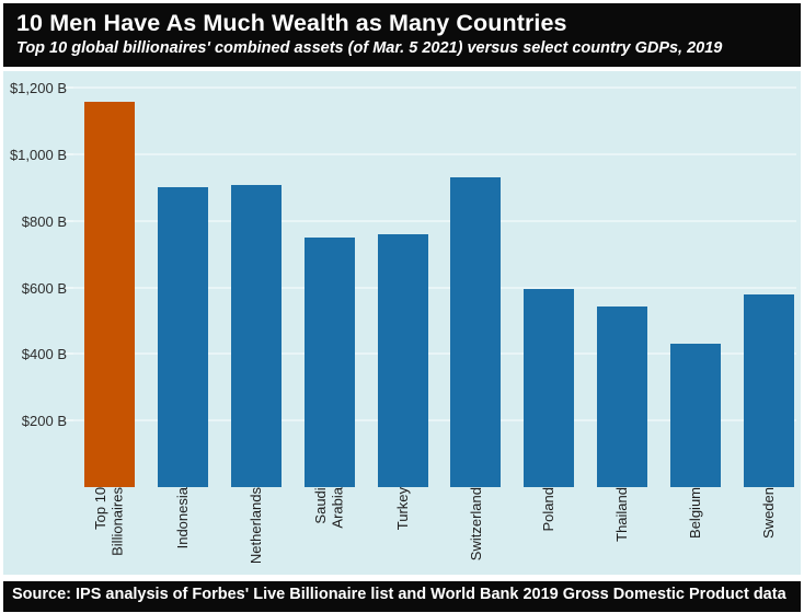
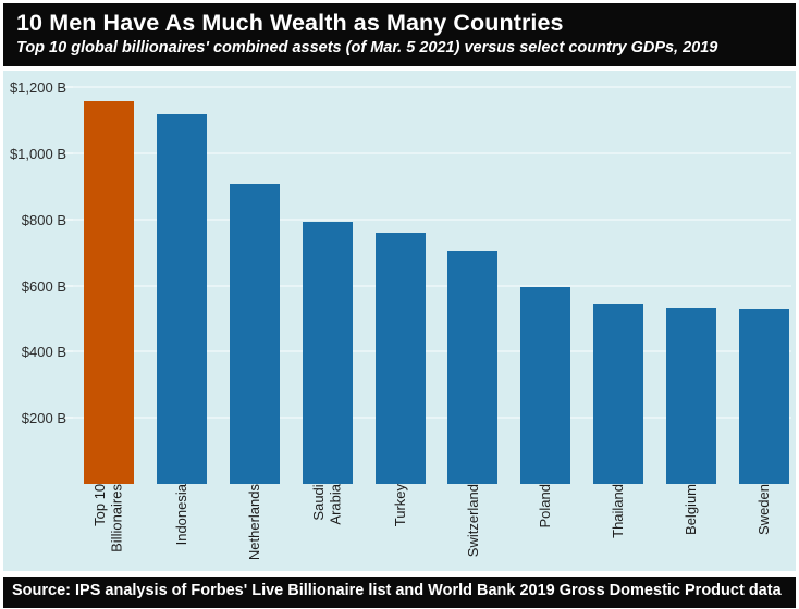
Indonesia: $900B -> $1120B
Saudi Arabia: $750B -> $790B
Switzerland: $930B -> $700B
Belgium: $430B -> $530B
Sweden: $580B -> $530B
